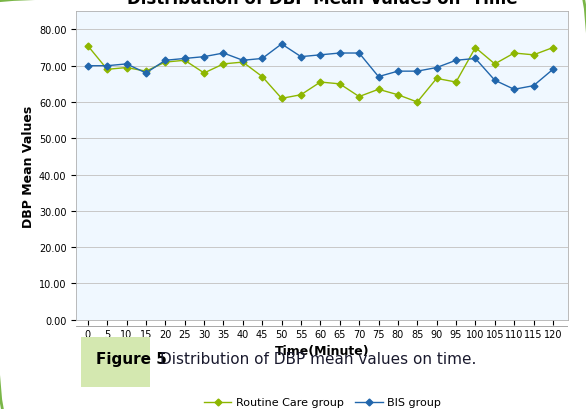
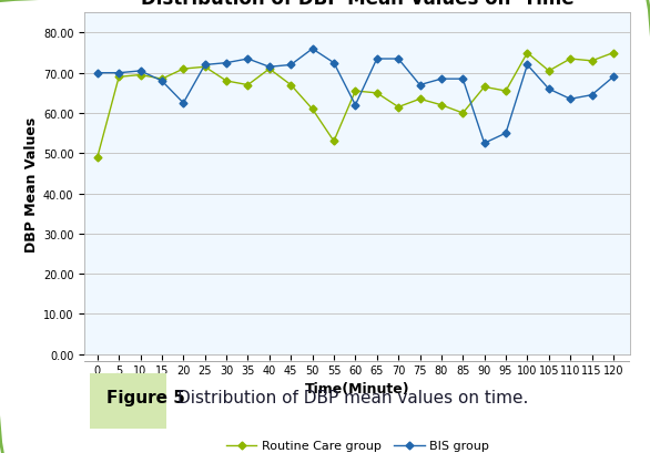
Routine Care group/0: 75.5 -> 49.0
BIS group/20: 71.5 -> 62.5
Routine Care group/35: 70.5 -> 67.0
Routine Care group/55: 62.0 -> 53.0
BIS group/60: 73.0 -> 62.0
BIS group/90: 69.5 -> 52.5
BIS group/95: 71.5 -> 55.0
